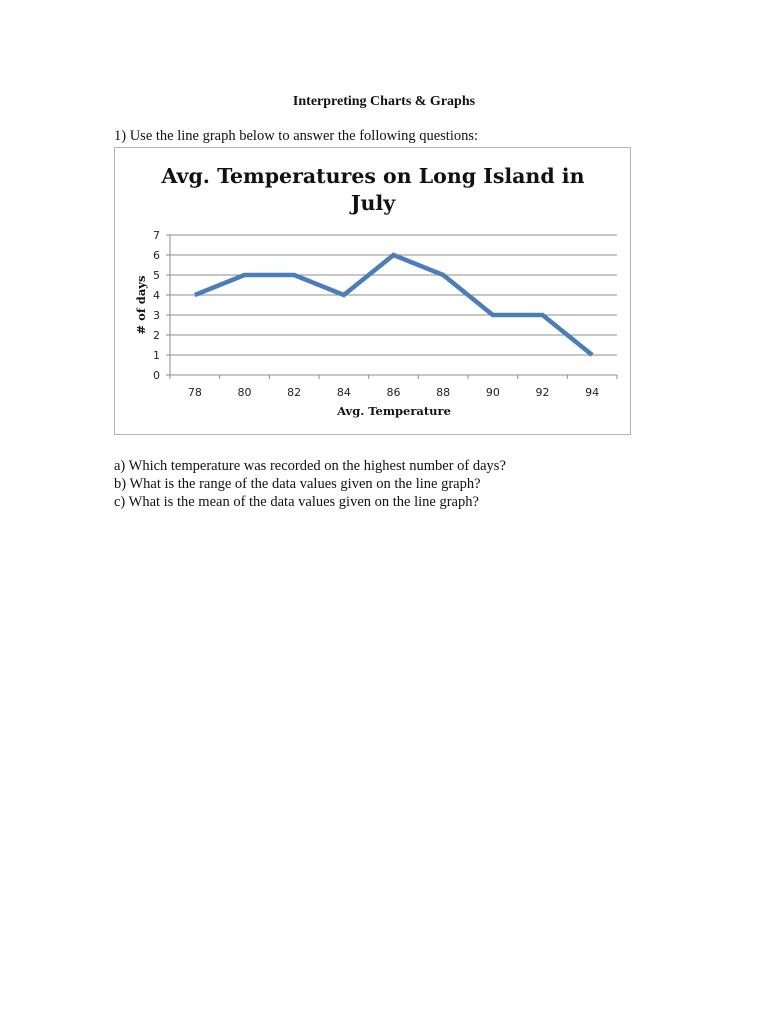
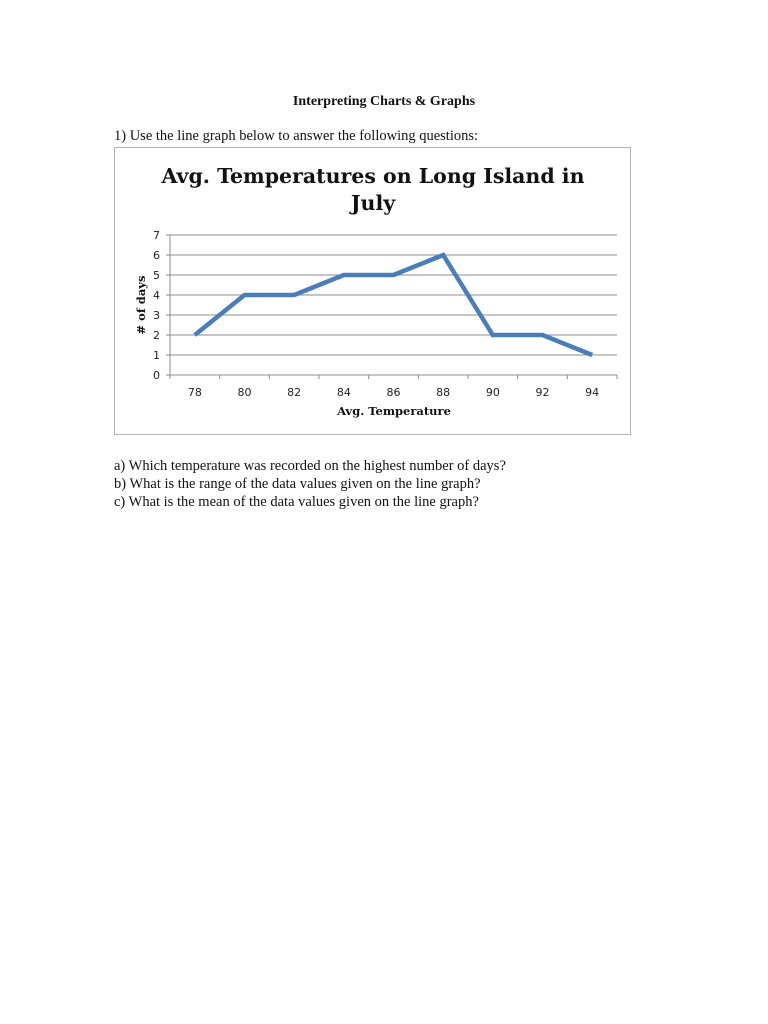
78: 4 -> 2
80: 5 -> 4
82: 5 -> 4
84: 4 -> 5
86: 6 -> 5
88: 5 -> 6
90: 3 -> 2
92: 3 -> 2
